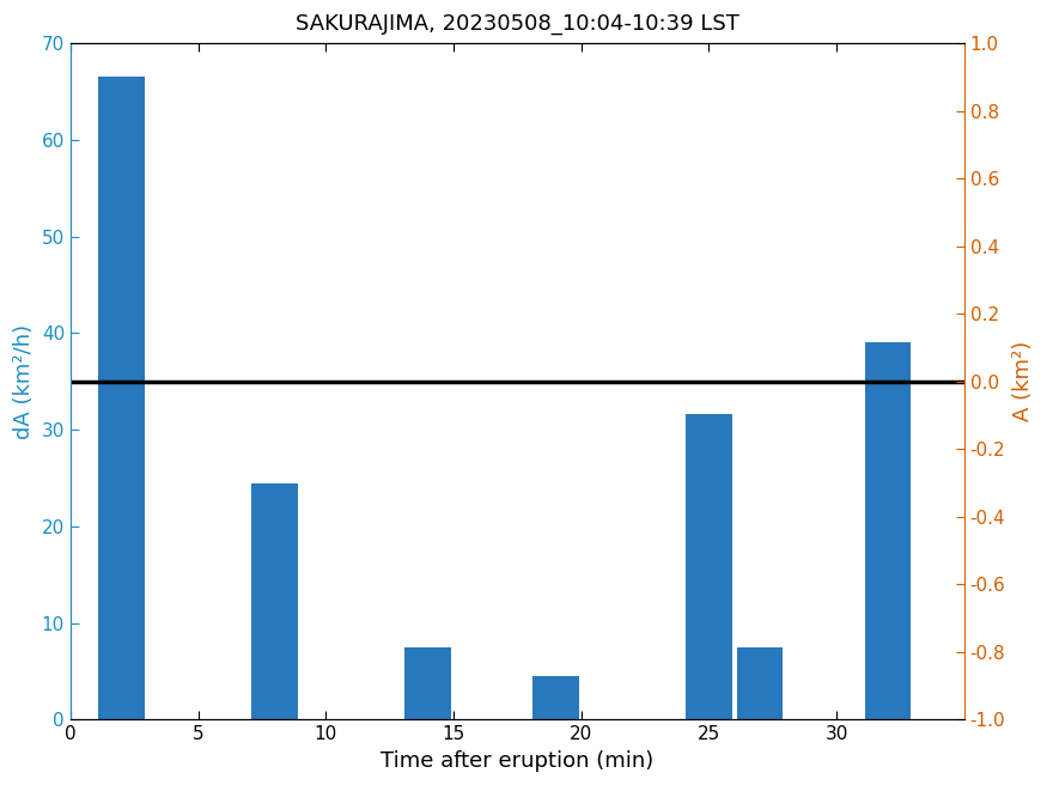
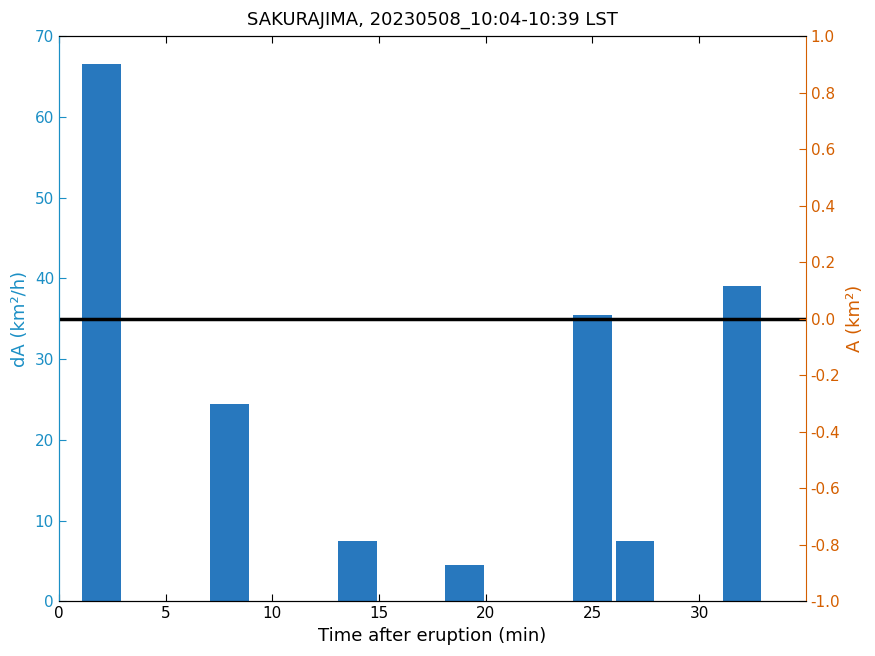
25: 31.6 -> 35.5
